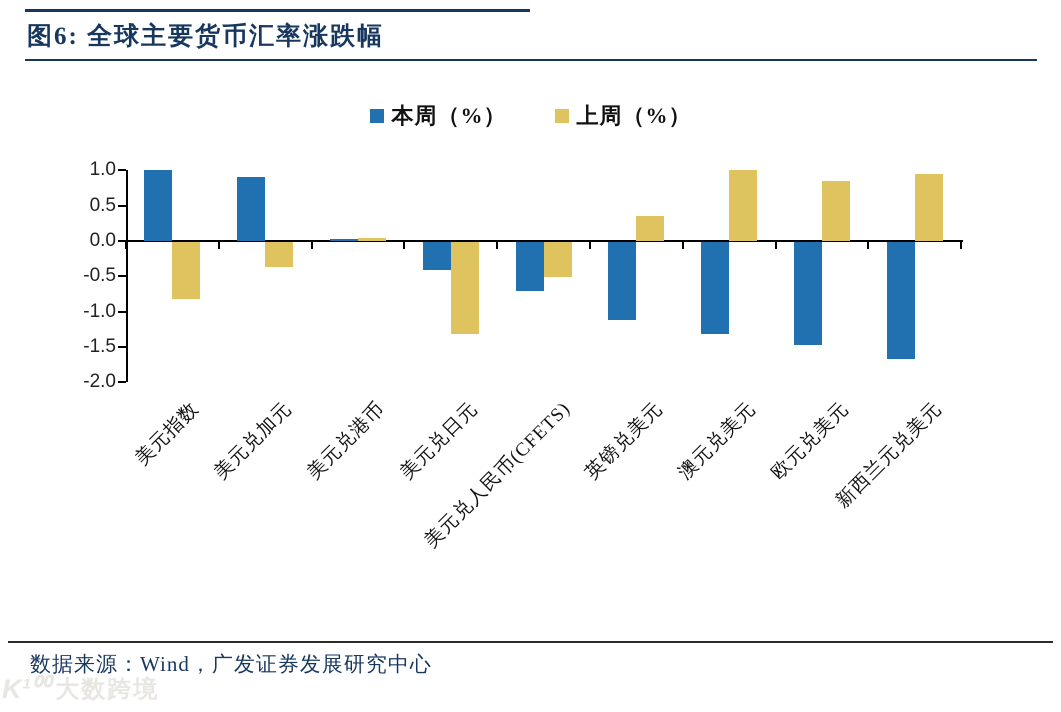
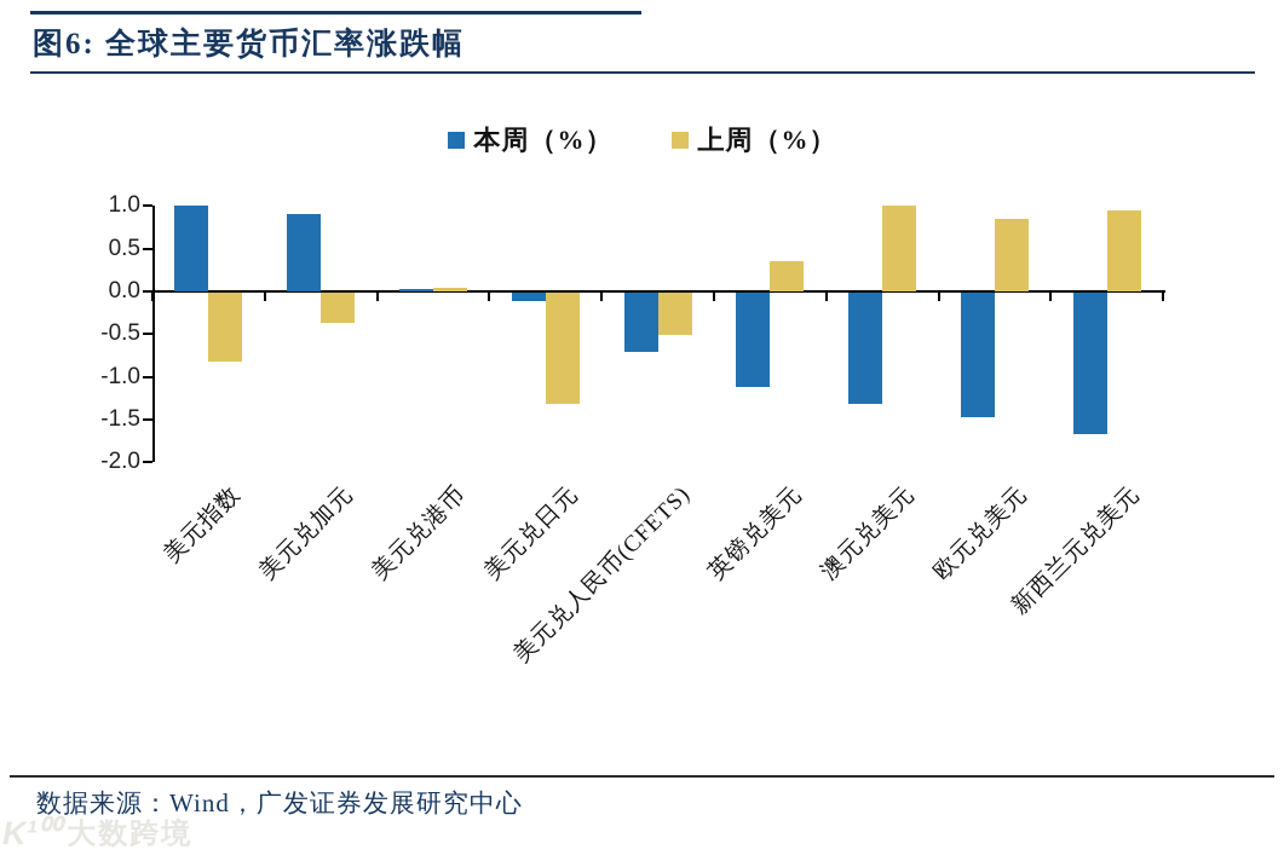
本周（%）/美元兑日元: -0.4 -> -0.1
